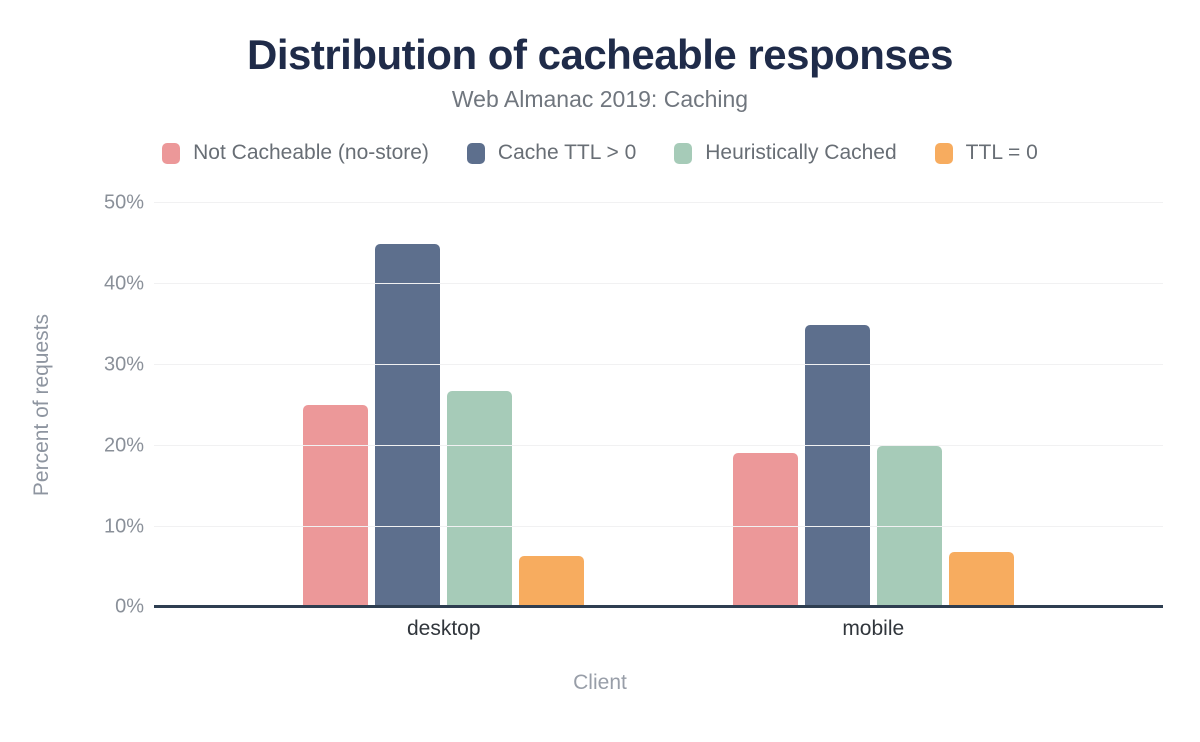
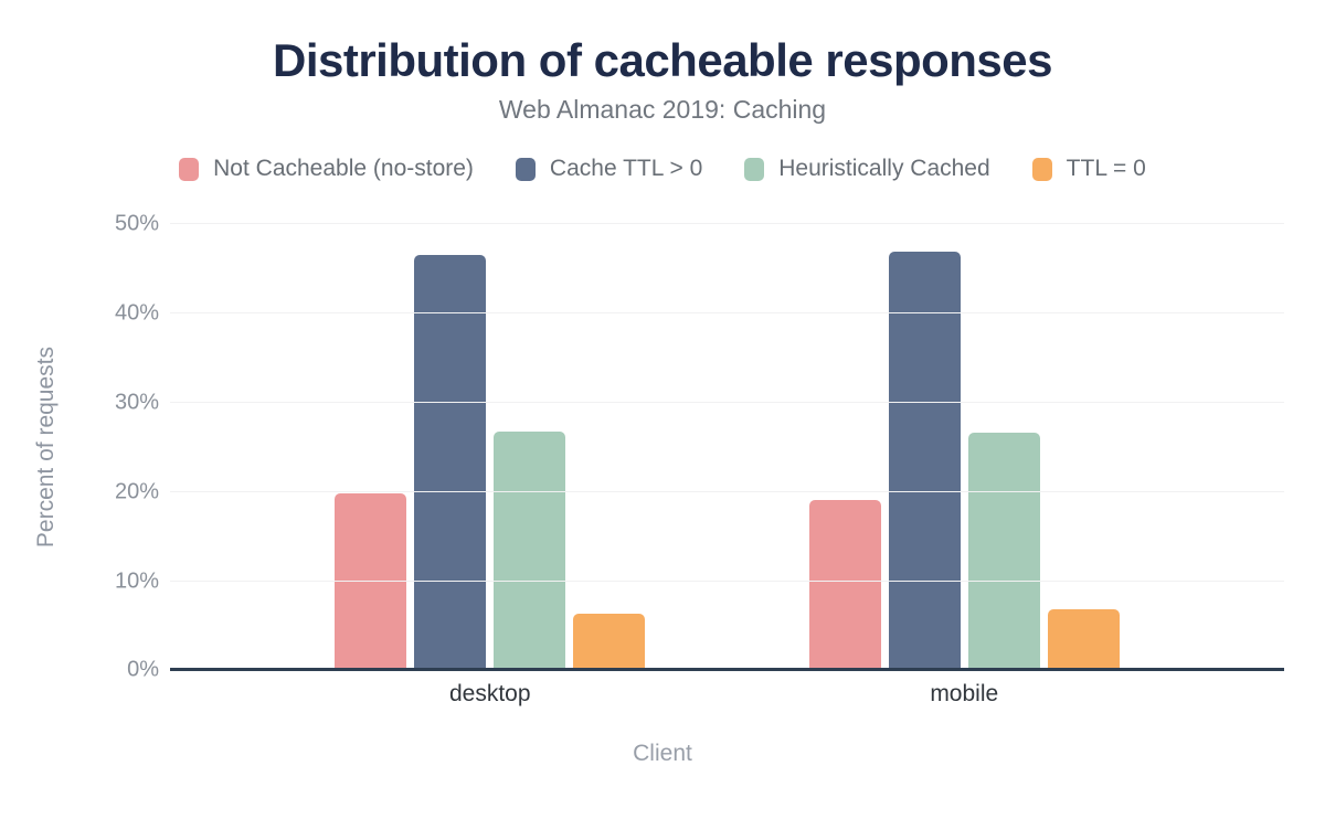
Not Cacheable (no-store)/desktop: 25% -> 20%
Cache TTL > 0/desktop: 45% -> 47%
Cache TTL > 0/mobile: 35% -> 47%
Heuristically Cached/mobile: 20% -> 27%
